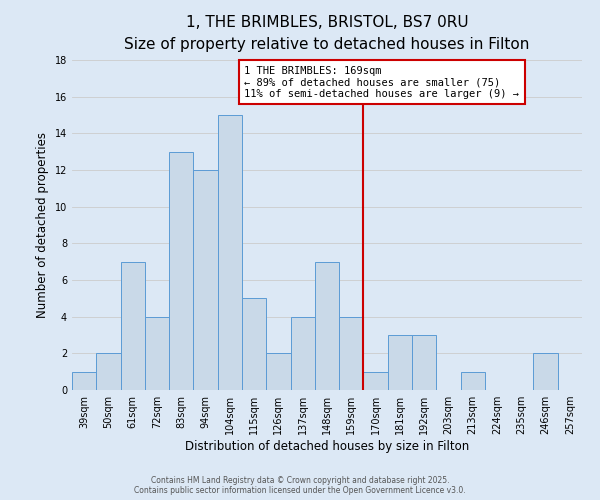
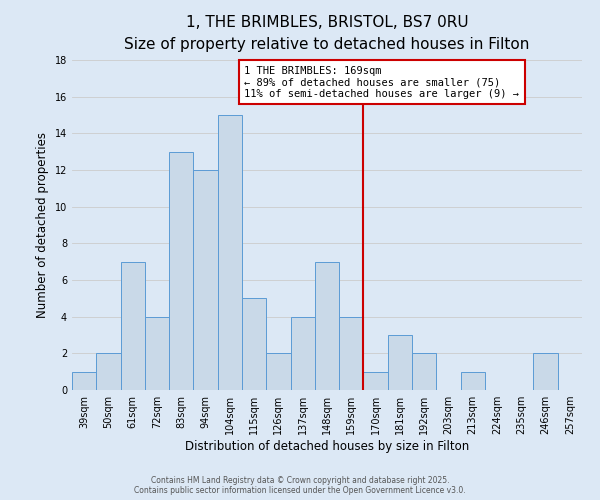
192sqm: 3 -> 2
